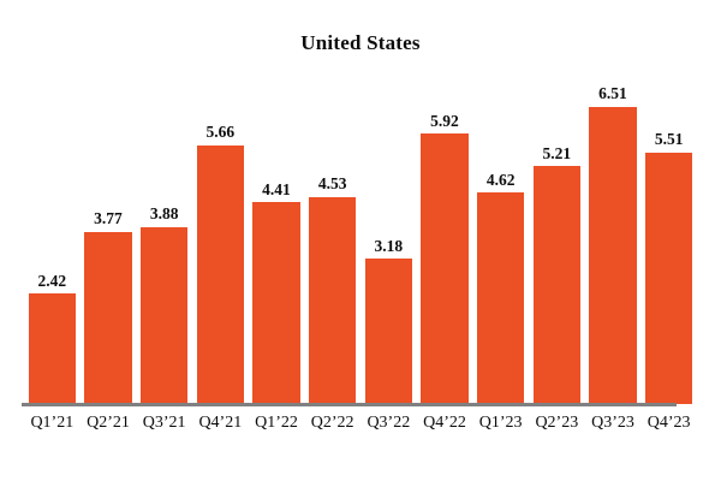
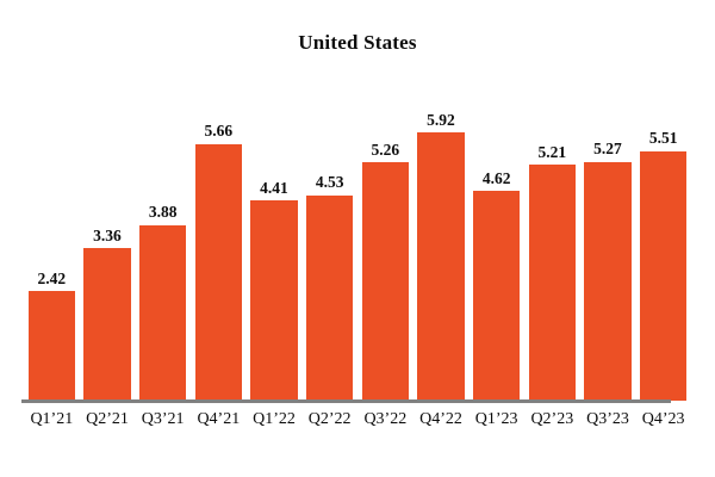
Q2’21: 3.77 -> 3.36
Q3’22: 3.18 -> 5.26
Q3’23: 6.51 -> 5.27
